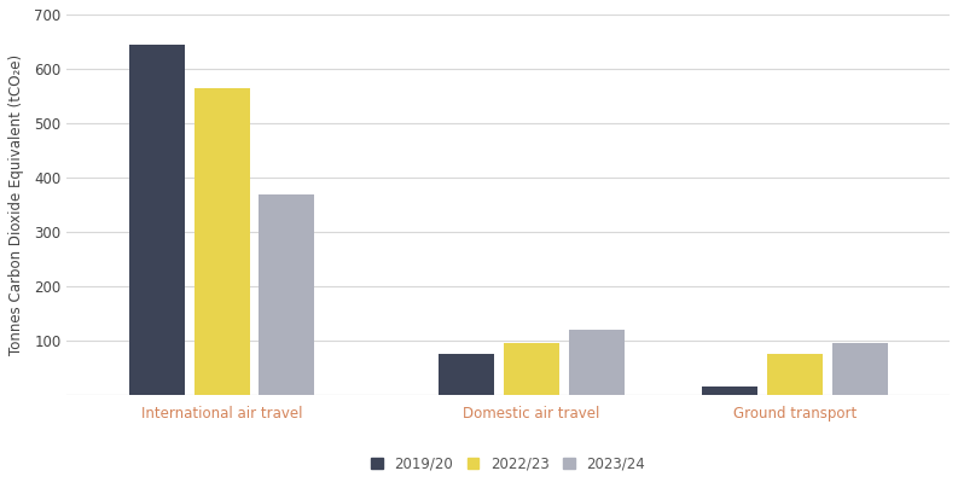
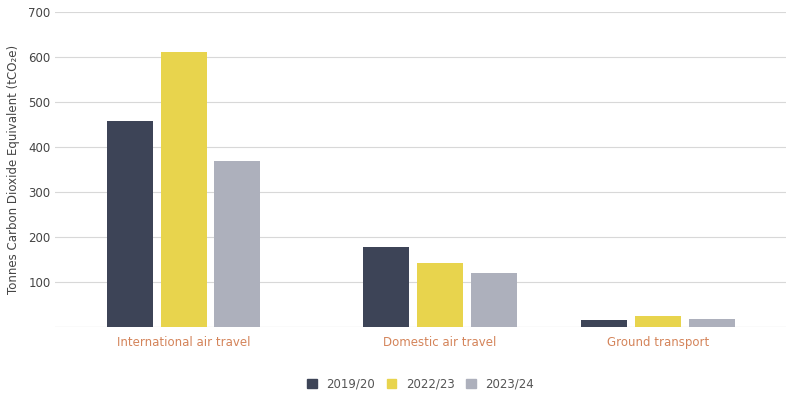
2019/20/International air travel: 645 -> 457
2022/23/International air travel: 565 -> 612
2019/20/Domestic air travel: 75 -> 177
2022/23/Domestic air travel: 95 -> 143
2022/23/Ground transport: 75 -> 25
2023/24/Ground transport: 95 -> 18
